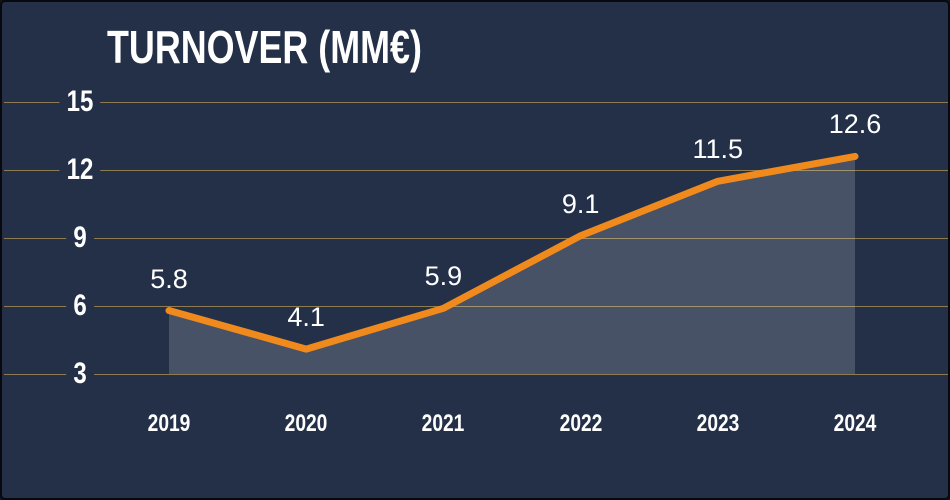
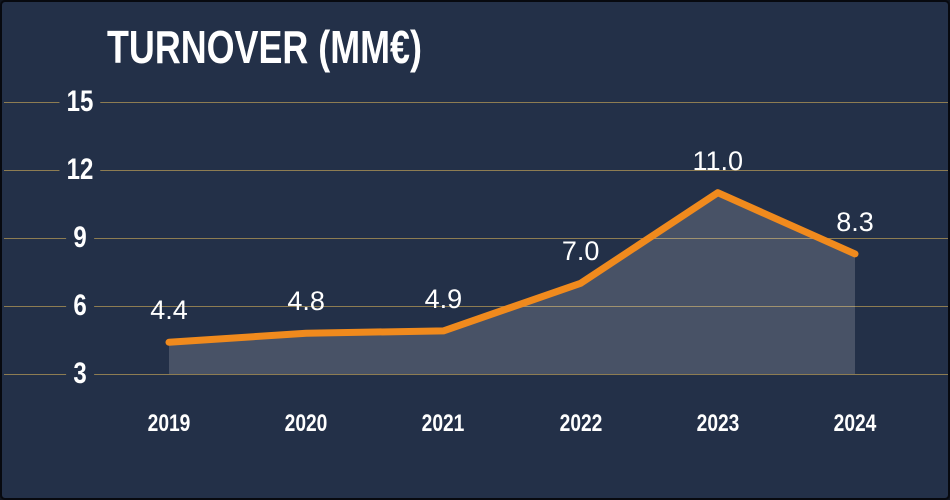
2019: 5.8 -> 4.4
2020: 4.1 -> 4.8
2021: 5.9 -> 4.9
2022: 9.1 -> 7.0
2023: 11.5 -> 11.0
2024: 12.6 -> 8.3
